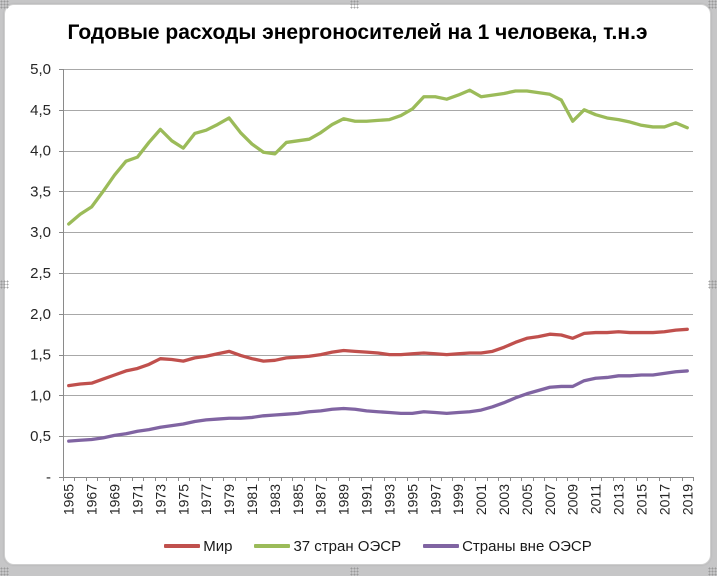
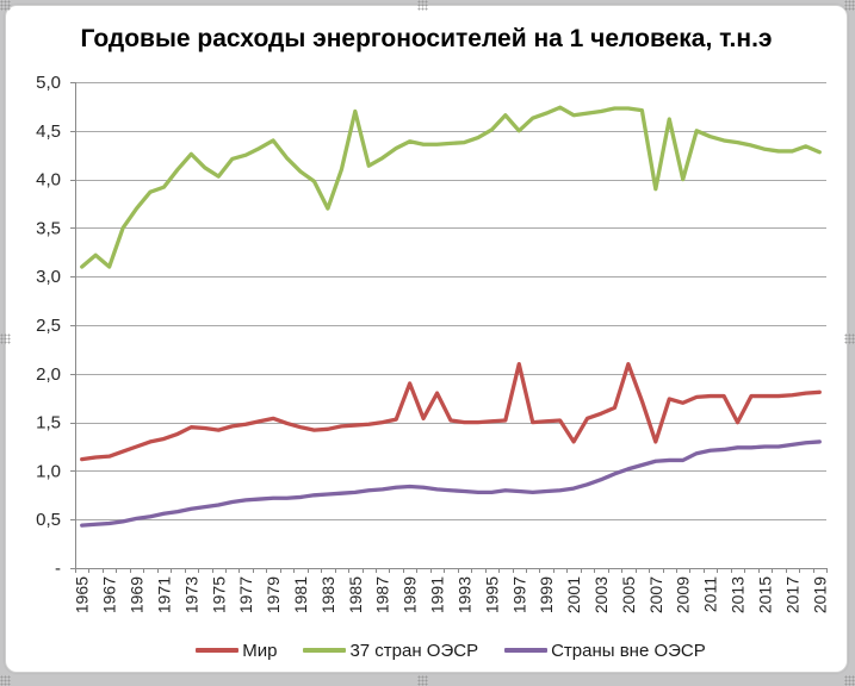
37 стран ОЭСР/1967: 3,3 -> 3,1
37 стран ОЭСР/1983: 4,0 -> 3,7
37 стран ОЭСР/1985: 4,1 -> 4,7
Мир/1989: 1,6 -> 1,9
Мир/1991: 1,5 -> 1,8
Мир/1997: 1,5 -> 2,1
37 стран ОЭСР/1997: 4,7 -> 4,5
Мир/2001: 1,5 -> 1,3
Мир/2005: 1,7 -> 2,1
Мир/2007: 1,8 -> 1,3
37 стран ОЭСР/2007: 4,7 -> 3,9
37 стран ОЭСР/2009: 4,4 -> 4,0
Мир/2013: 1,8 -> 1,5
